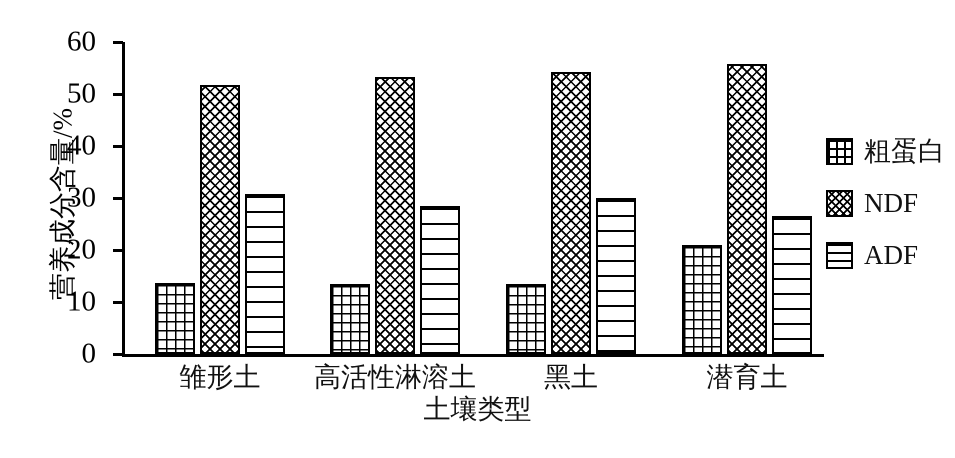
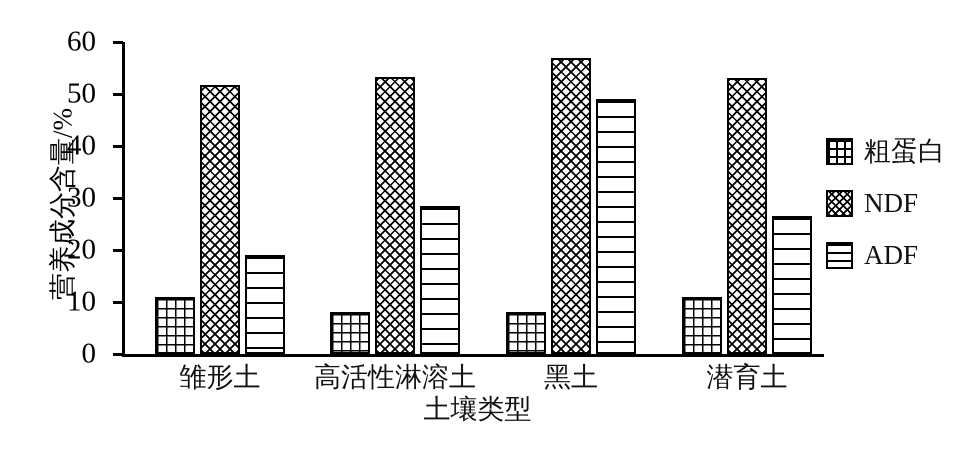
粗蛋白/雏形土: 14 -> 11
ADF/雏形土: 31 -> 19
粗蛋白/高活性淋溶土: 14 -> 8
粗蛋白/黑土: 14 -> 8
NDF/黑土: 54 -> 57
ADF/黑土: 30 -> 49
粗蛋白/潜育土: 21 -> 11
NDF/潜育土: 56 -> 53
